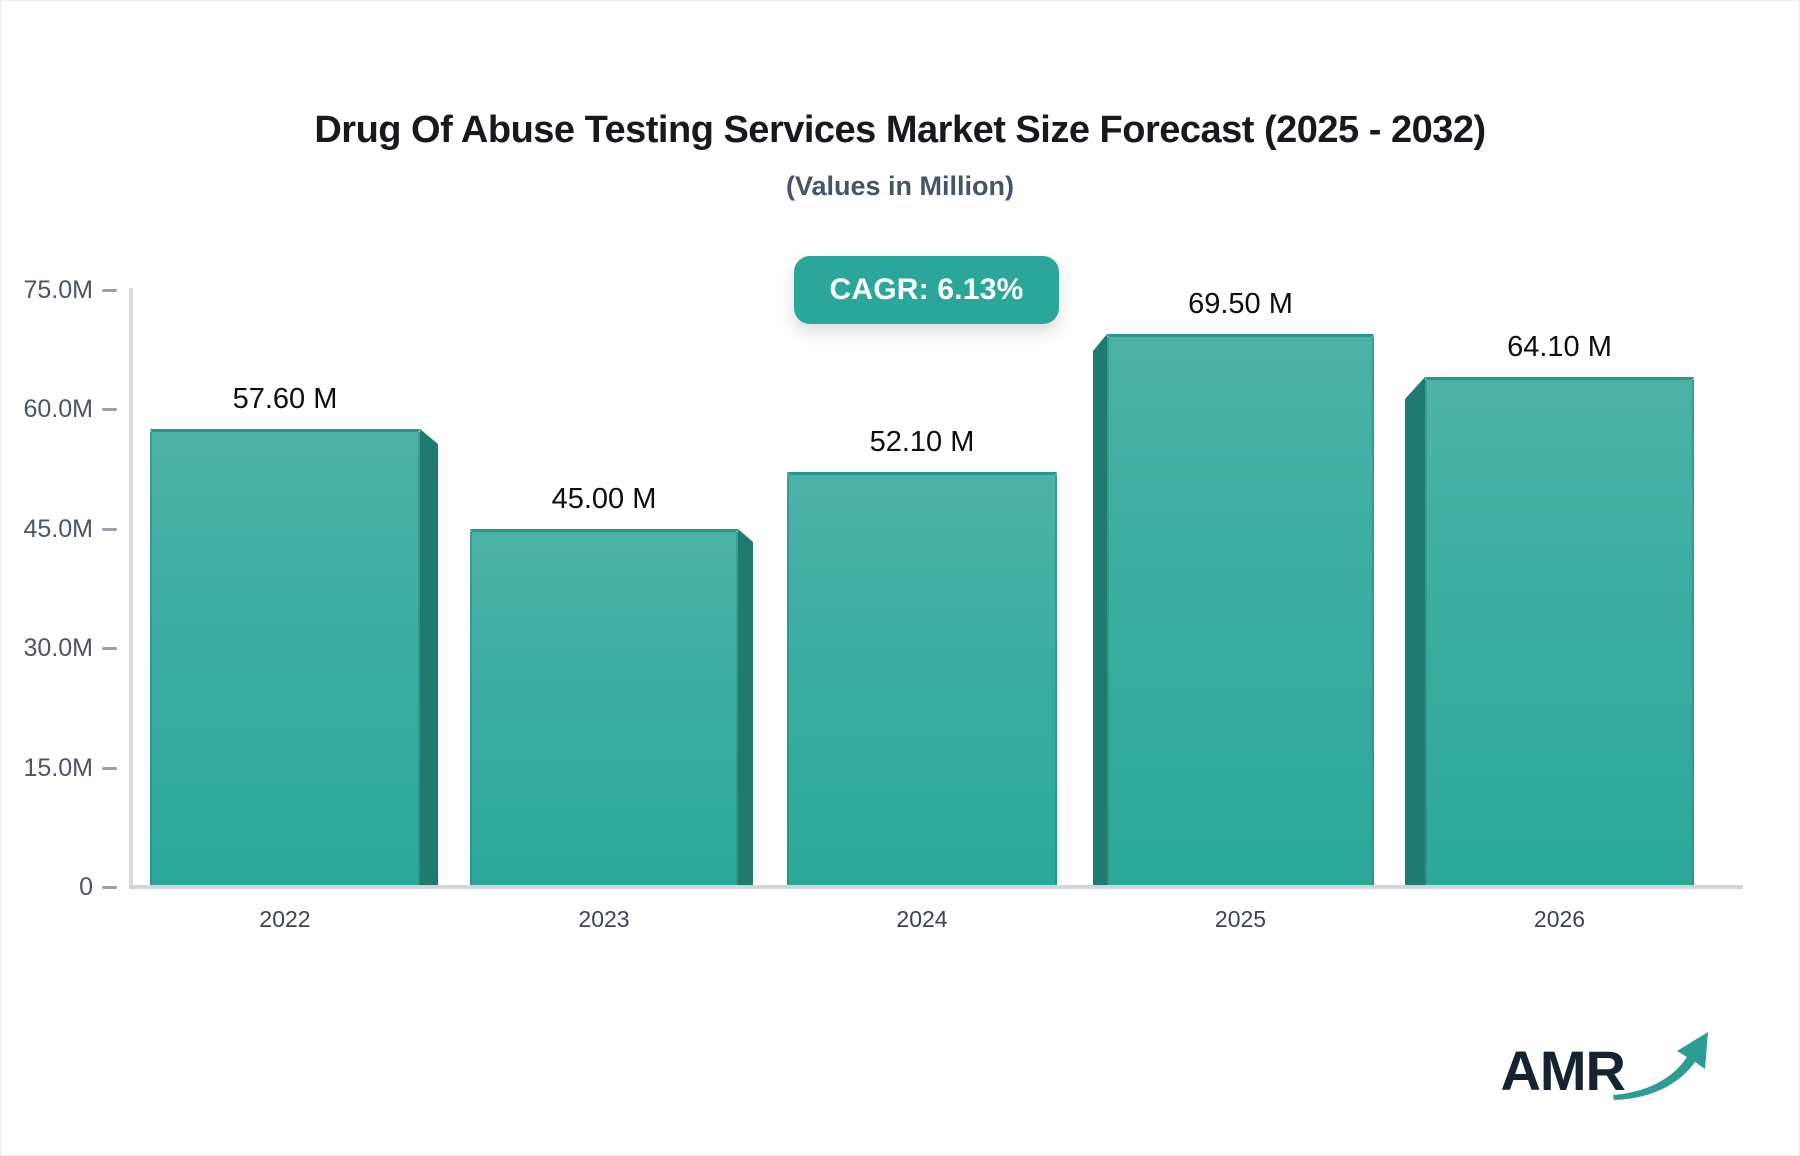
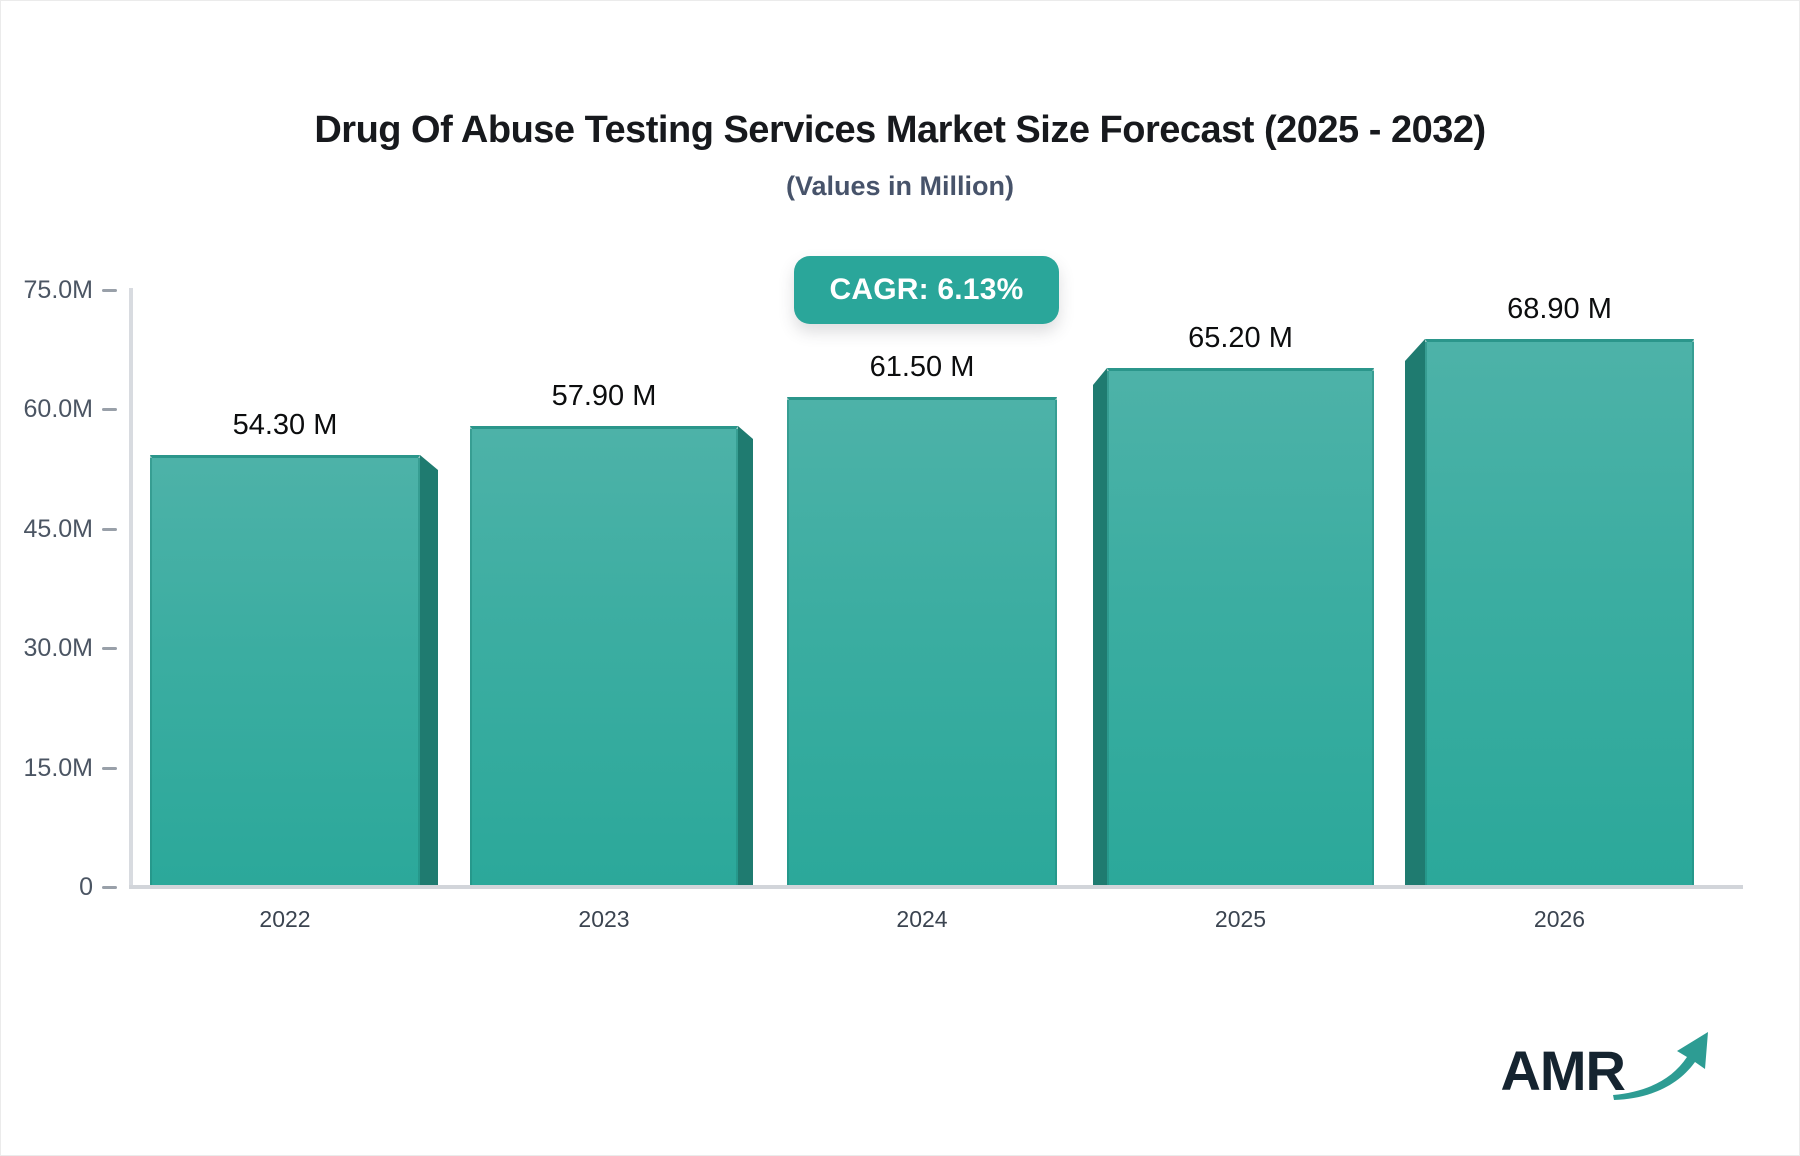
2022: 57.60 -> 54.30
2023: 45.00 -> 57.90
2024: 52.10 -> 61.50
2025: 69.50 -> 65.20
2026: 64.10 -> 68.90
